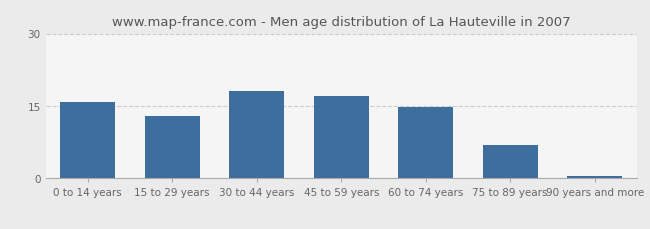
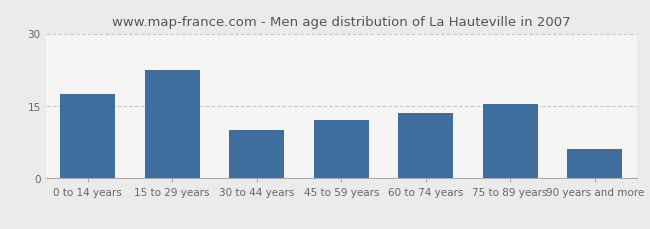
0 to 14 years: 15.8 -> 17.5
15 to 29 years: 13.0 -> 22.5
30 to 44 years: 18.0 -> 10.0
45 to 59 years: 17.0 -> 12.0
60 to 74 years: 14.8 -> 13.5
75 to 89 years: 7.0 -> 15.5
90 years and more: 0.4 -> 6.0
